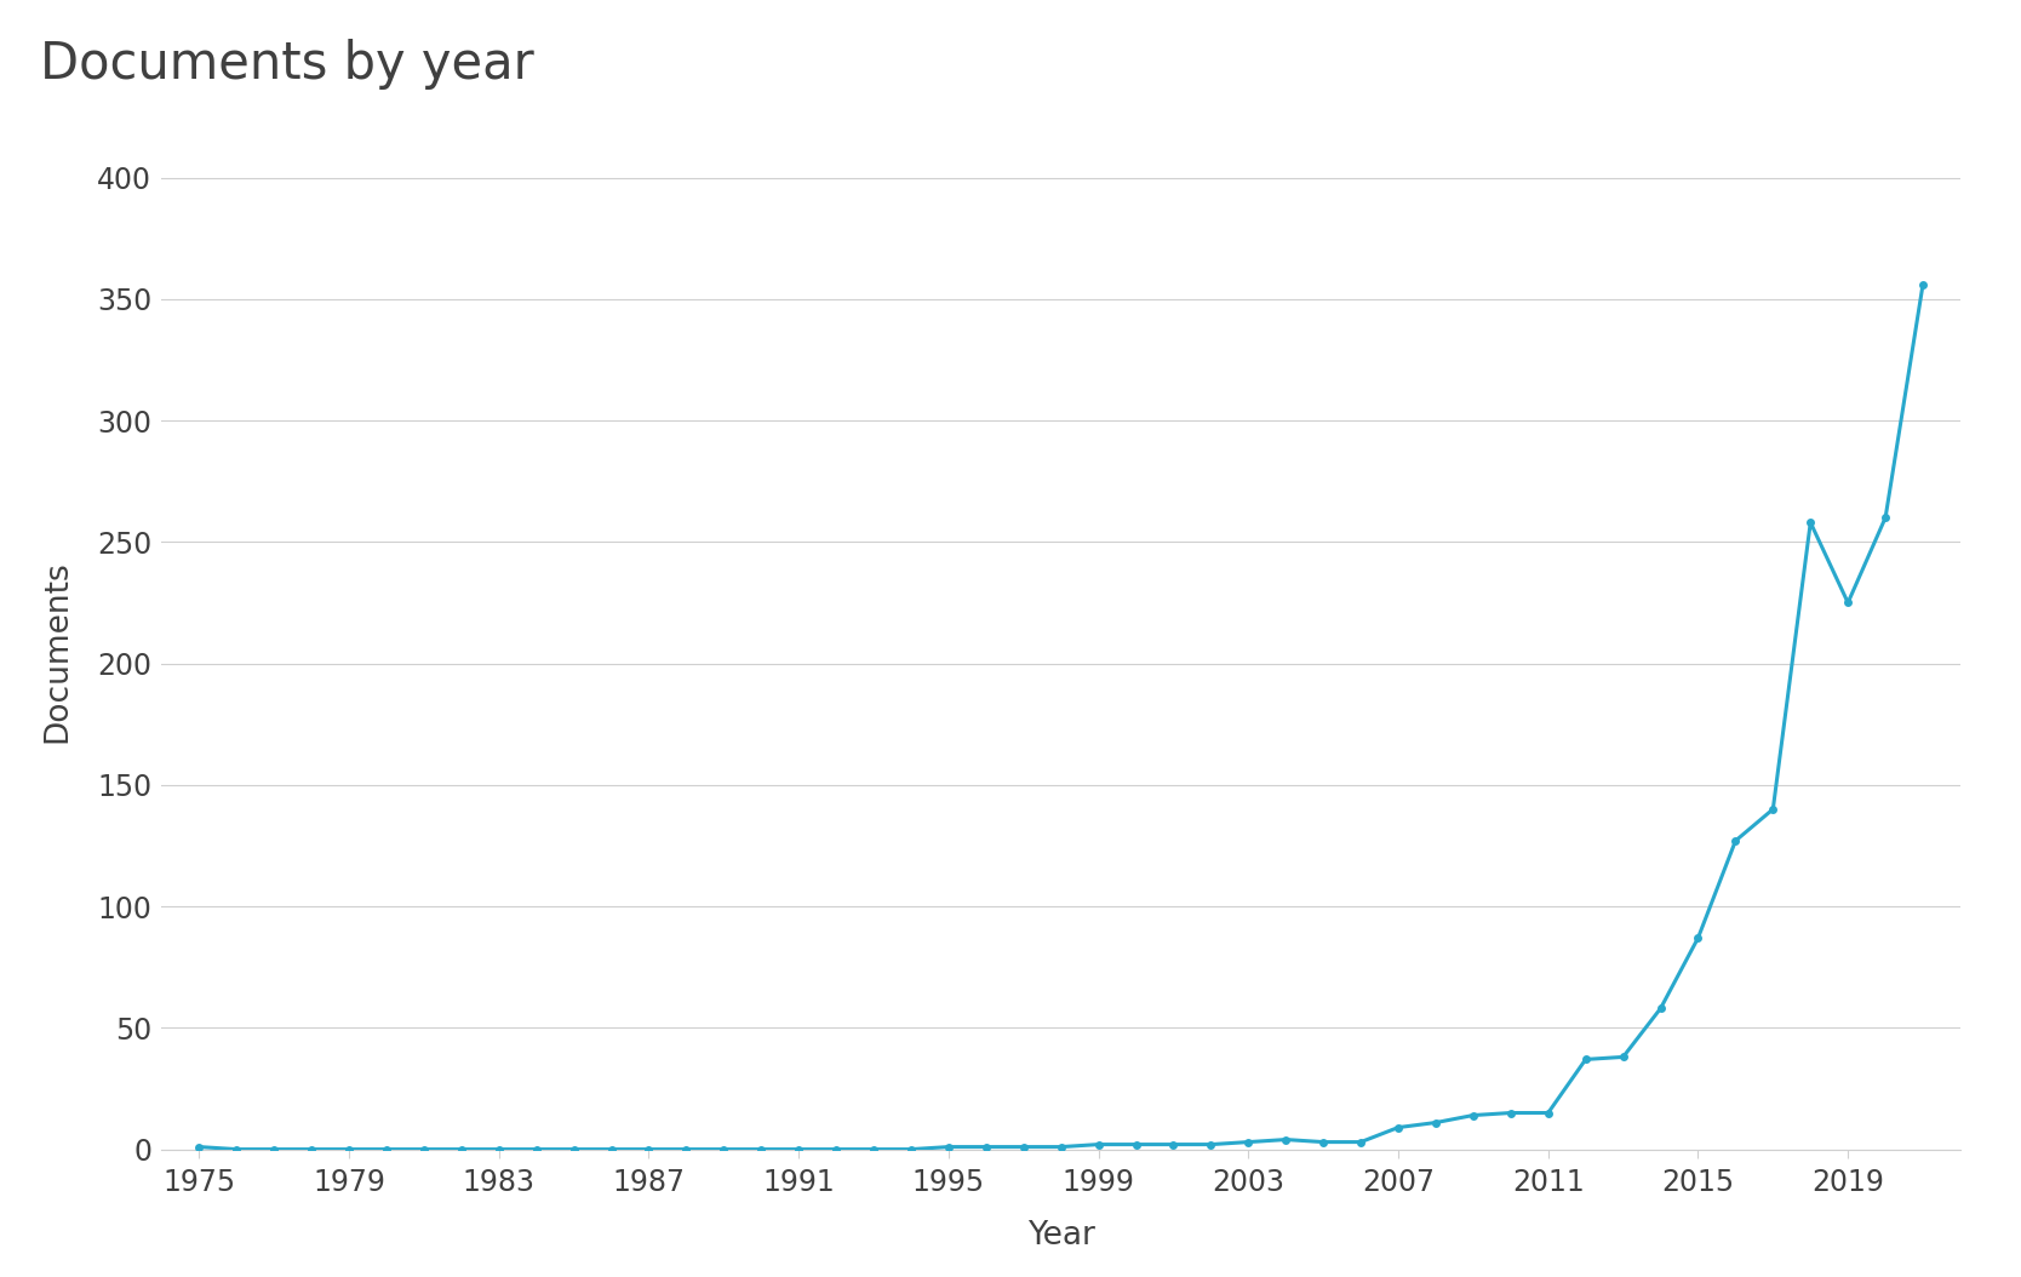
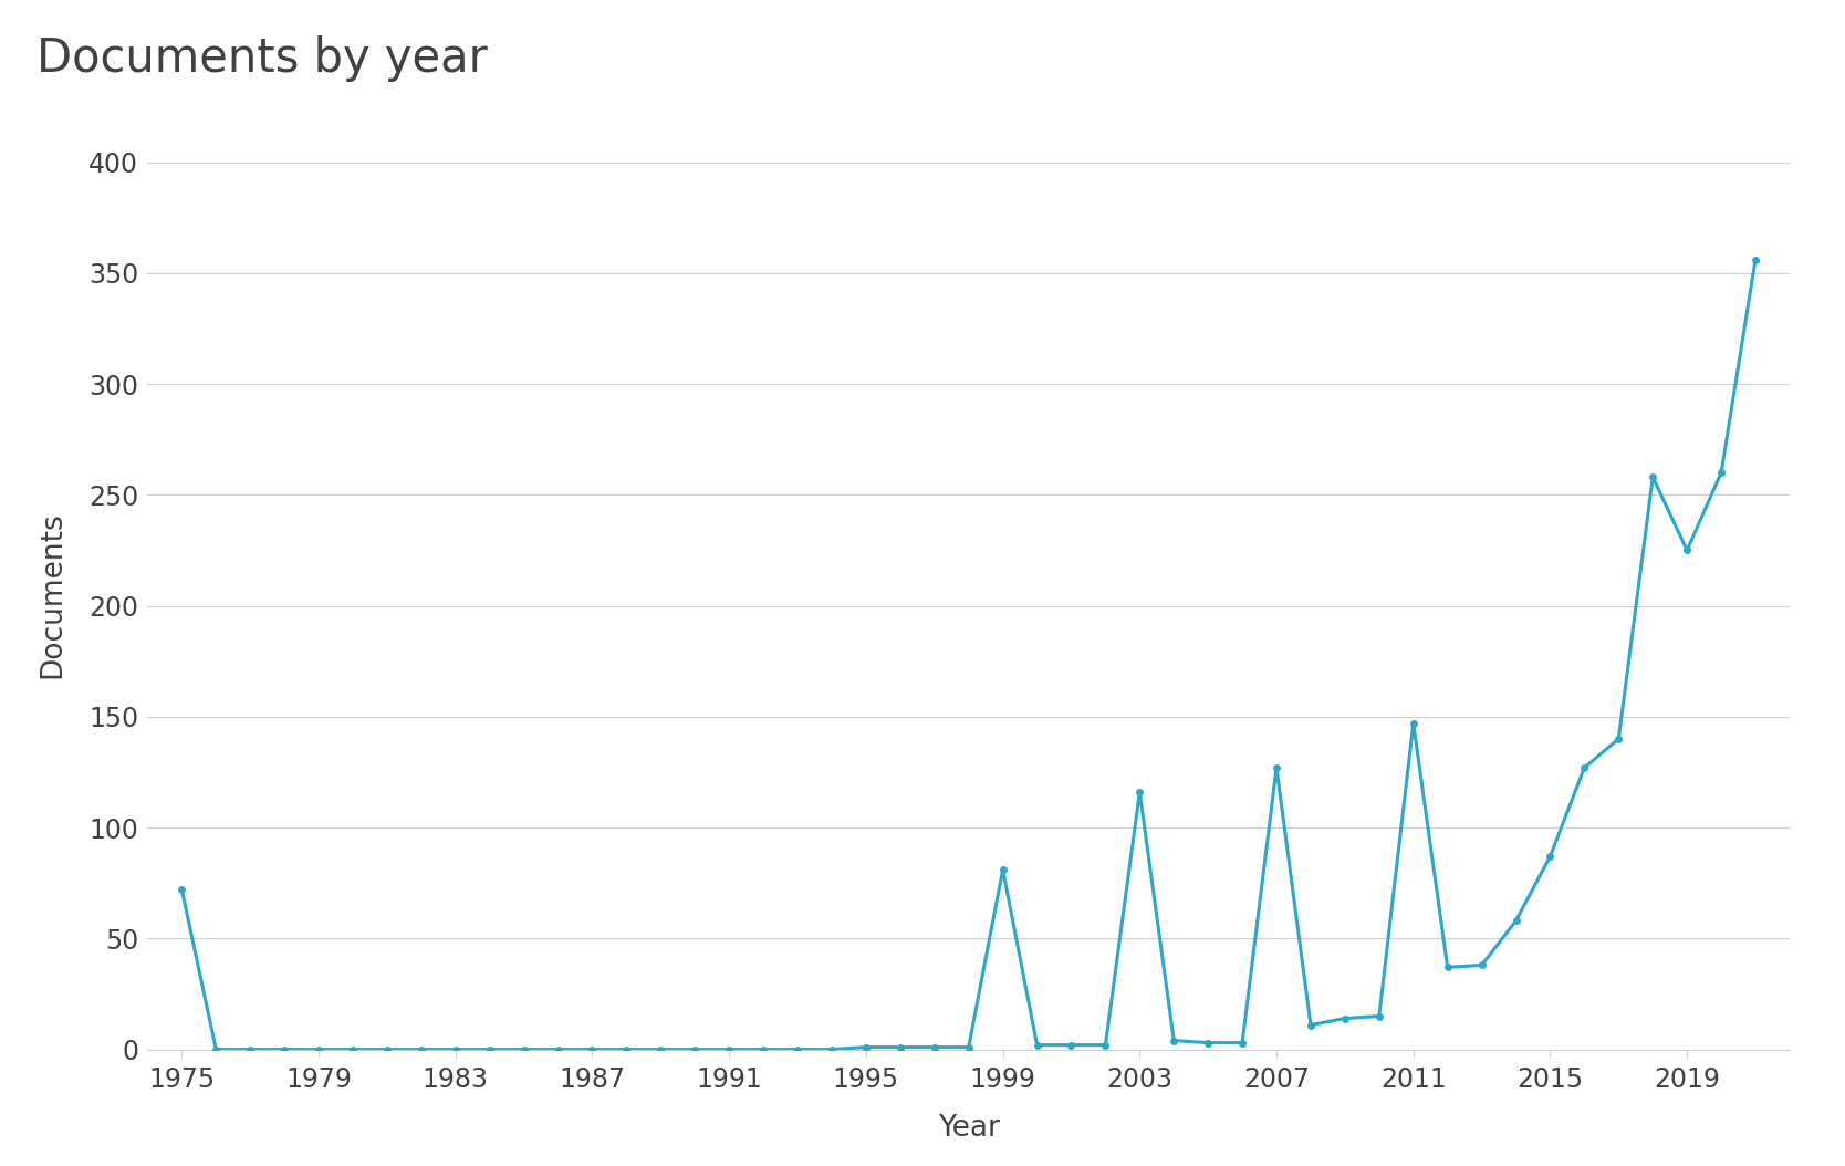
1975: 1 -> 72
1999: 2 -> 81
2003: 3 -> 116
2007: 9 -> 127
2011: 15 -> 147
